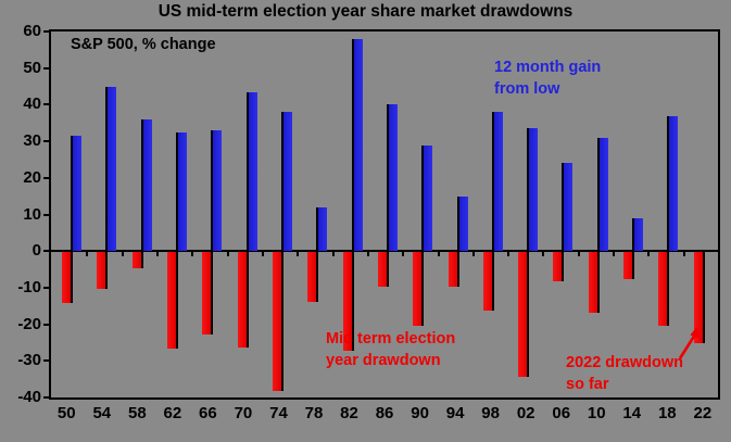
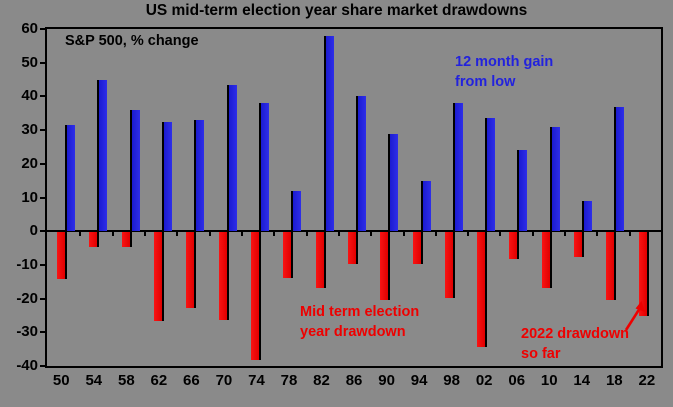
Mid term election year drawdown/54: -10 -> -4
Mid term election year drawdown/82: -27 -> -16
Mid term election year drawdown/98: -16 -> -20
